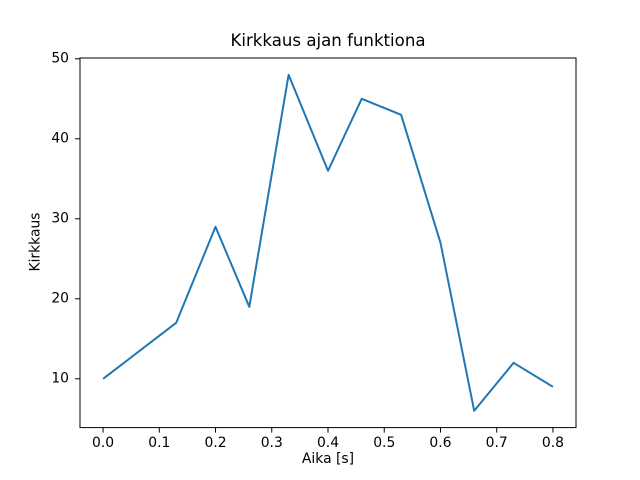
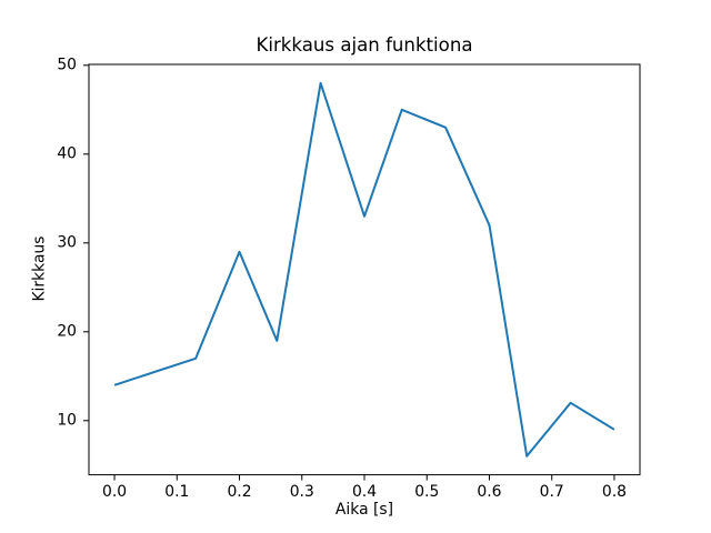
0.0: 10 -> 14
0.4: 36 -> 33
0.6: 27 -> 32
